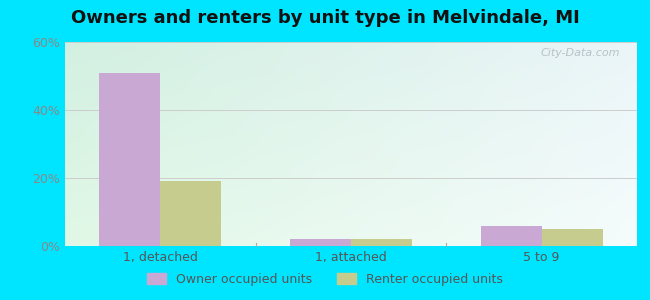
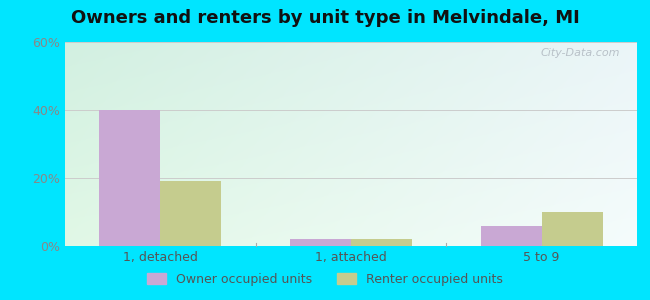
Owner occupied units/1, detached: 51% -> 40%
Renter occupied units/5 to 9: 5% -> 10%
